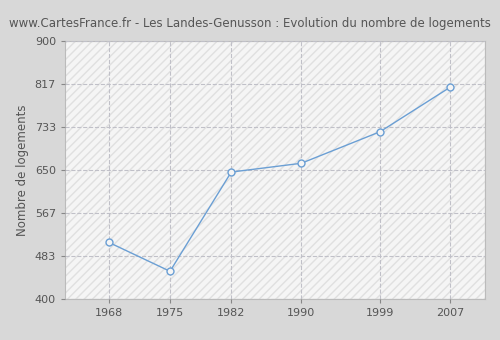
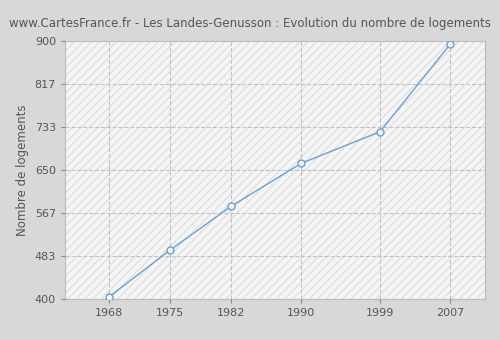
1968: 510 -> 404
1975: 454 -> 495
1982: 646 -> 580
2007: 810 -> 893
